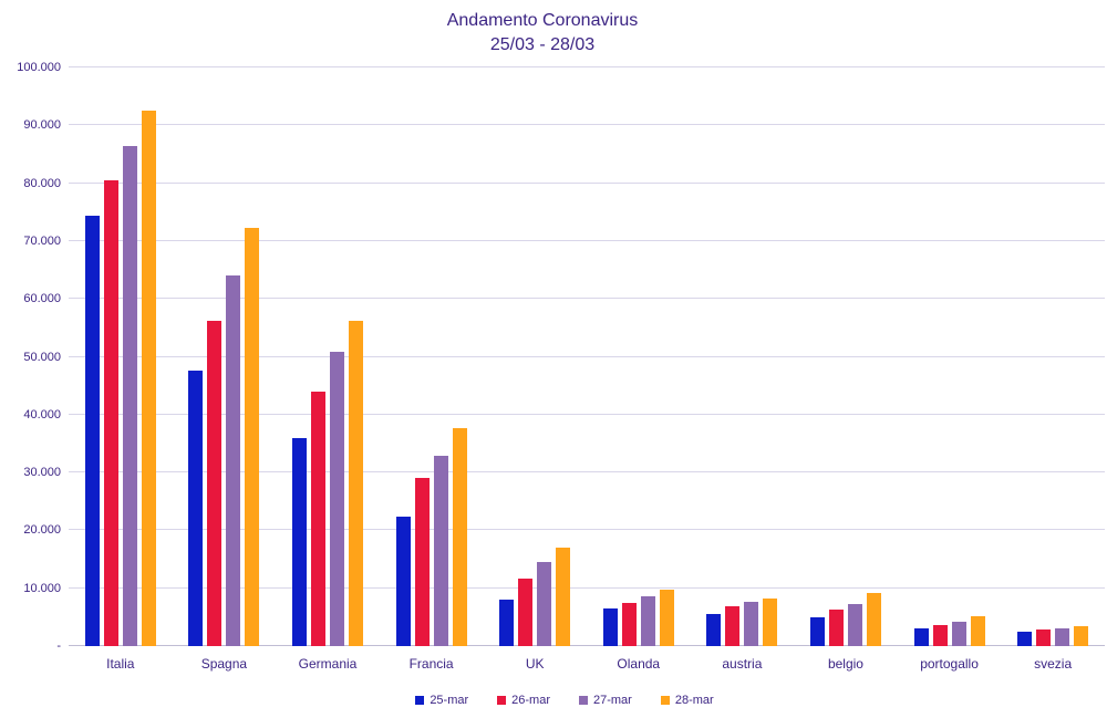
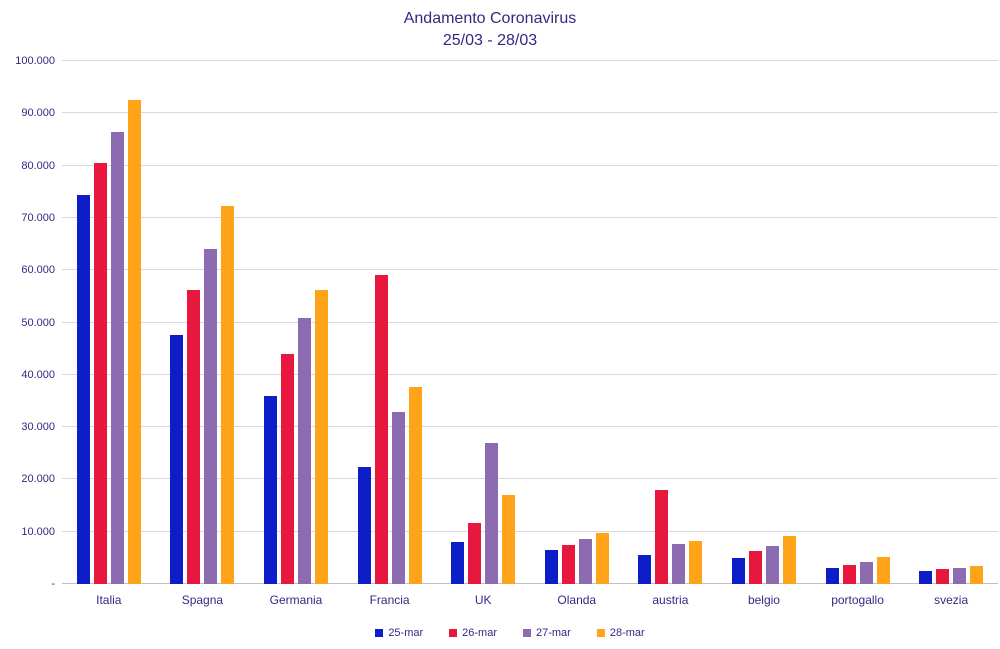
26-mar/Francia: 29000 -> 59000
27-mar/UK: 15000 -> 27000
26-mar/austria: 7000 -> 18000
